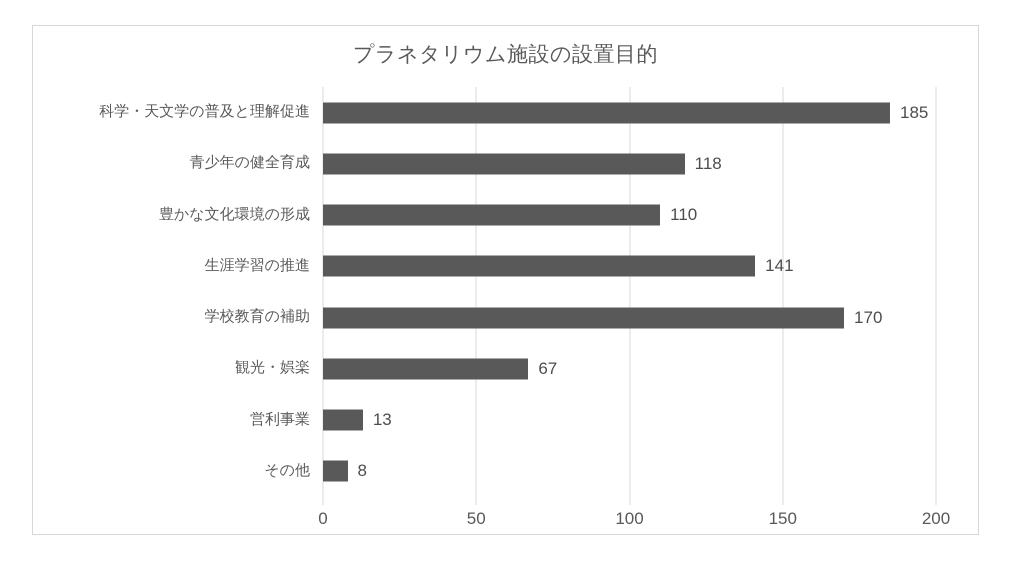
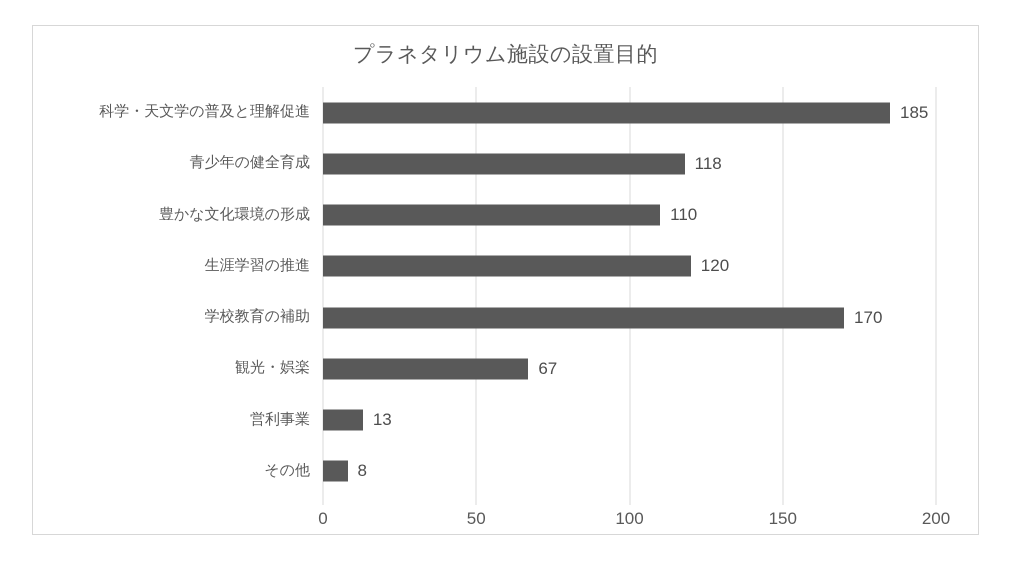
生涯学習の推進: 141 -> 120
